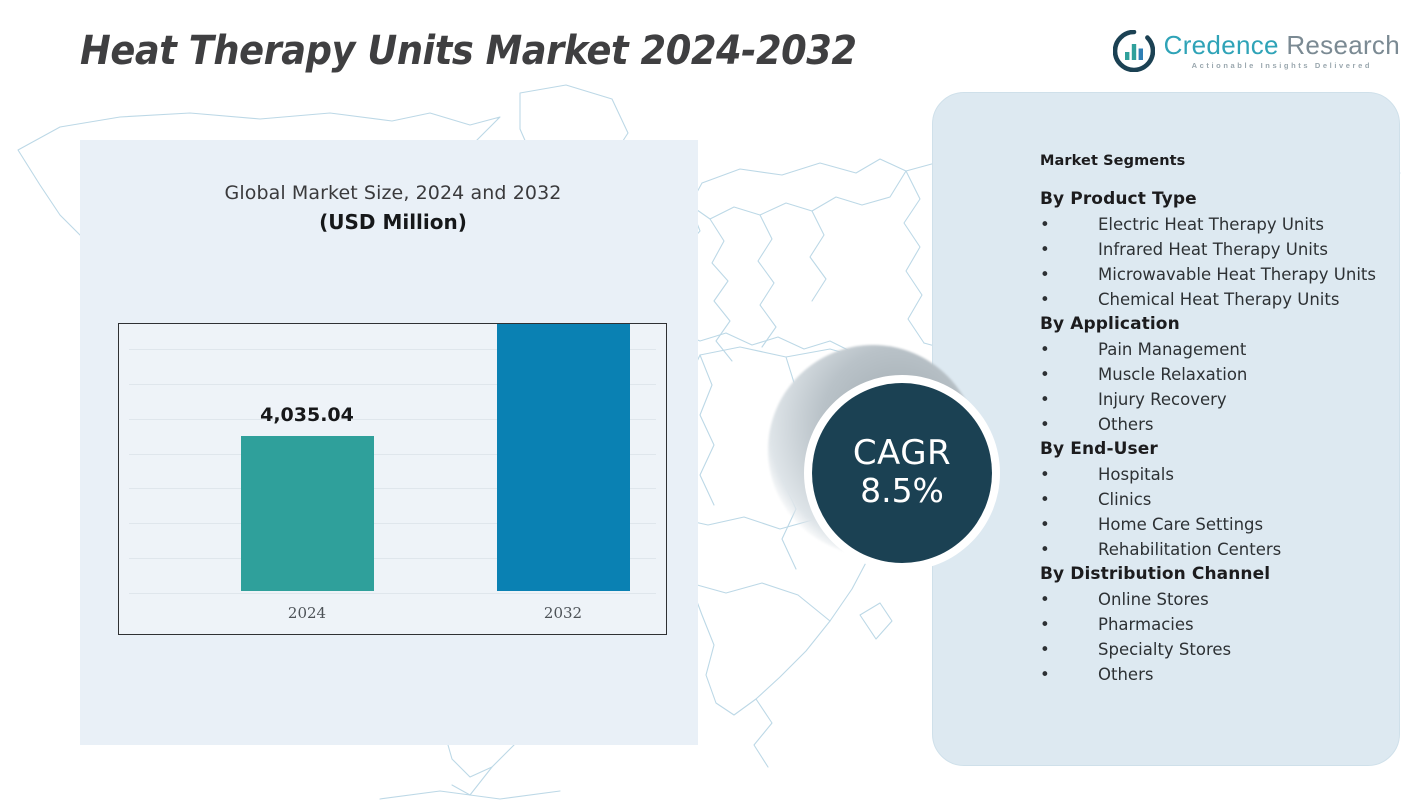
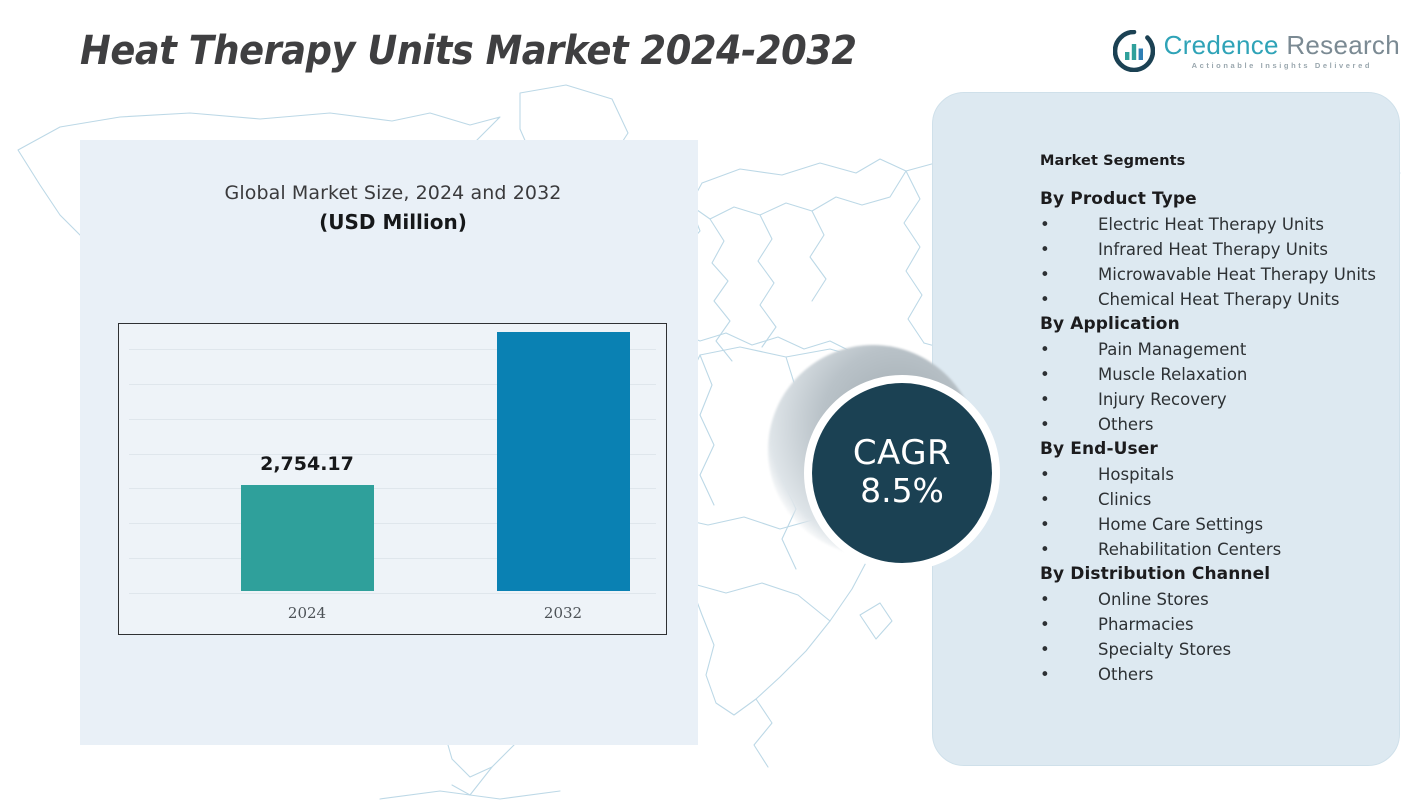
2024: 4,035.04 -> 2,754.17
2032: 7,749.72 -> 6,723.84
